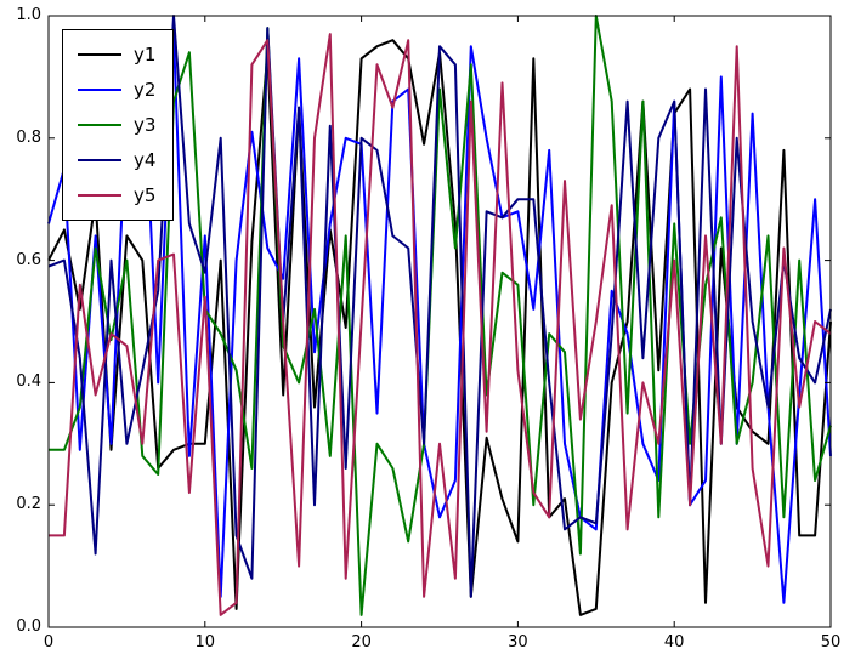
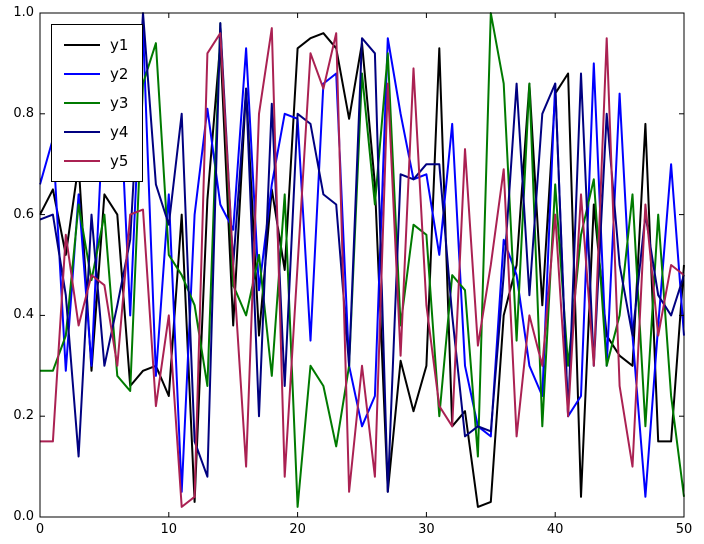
y1/10: 0.30 -> 0.24
y5/10: 0.54 -> 0.40
y1/30: 0.14 -> 0.30
y2/50: 0.28 -> 0.36
y3/50: 0.33 -> 0.04
y4/50: 0.52 -> 0.48
